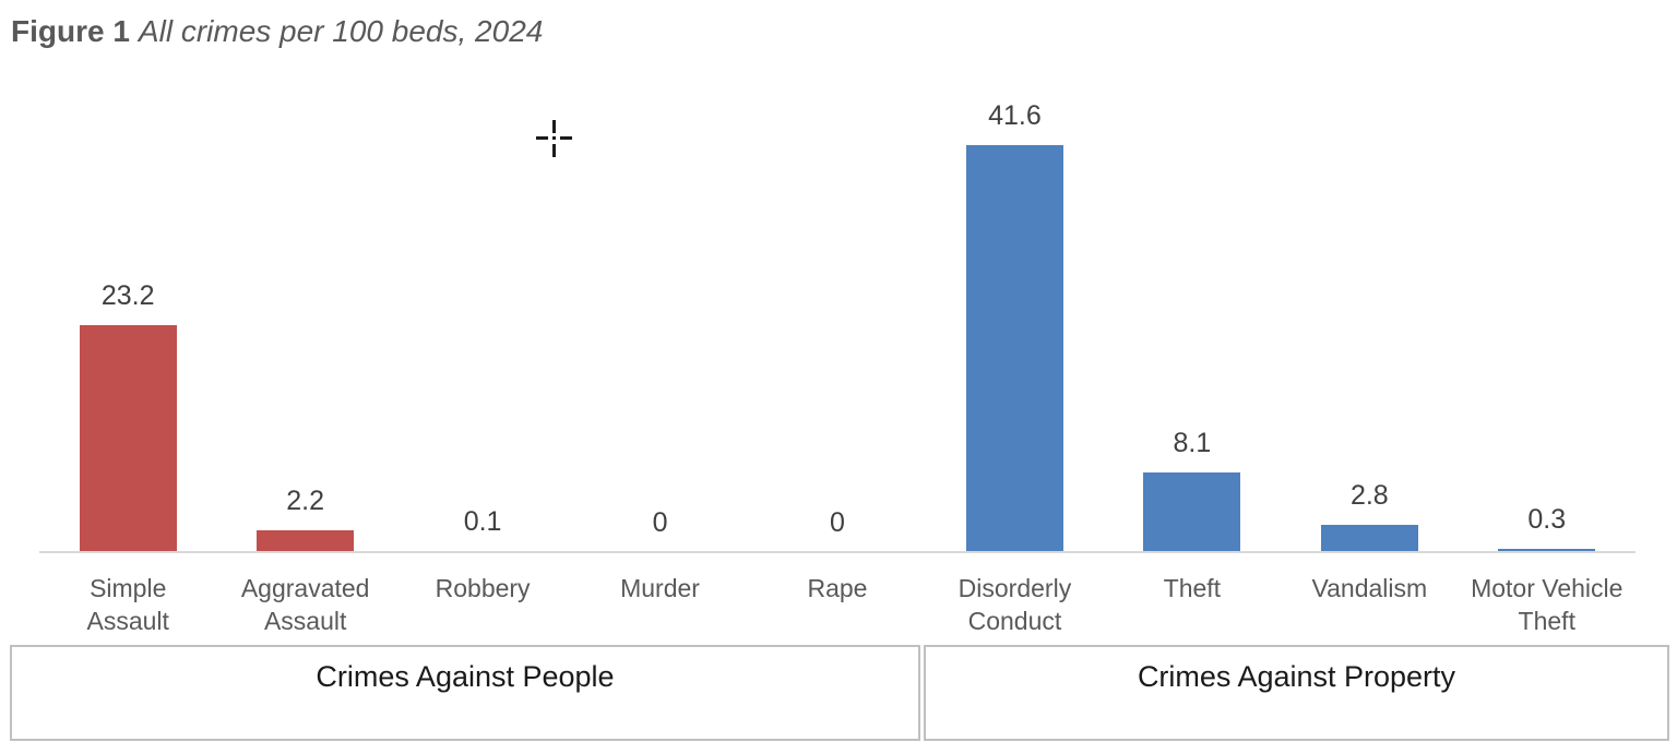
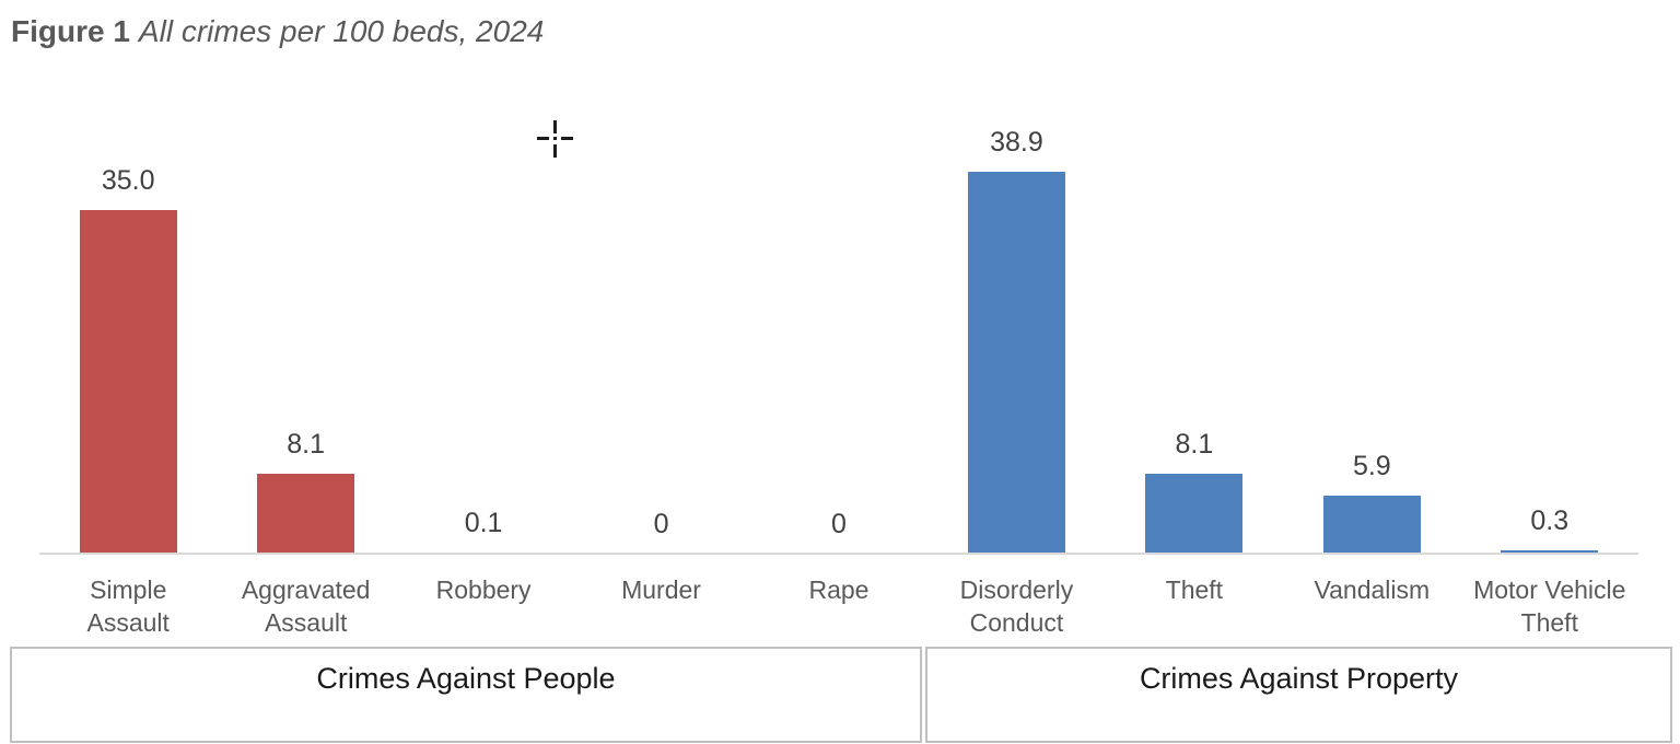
Simple Assault: 23.2 -> 35.0
Aggravated Assault: 2.2 -> 8.1
Disorderly Conduct: 41.6 -> 38.9
Vandalism: 2.8 -> 5.9
